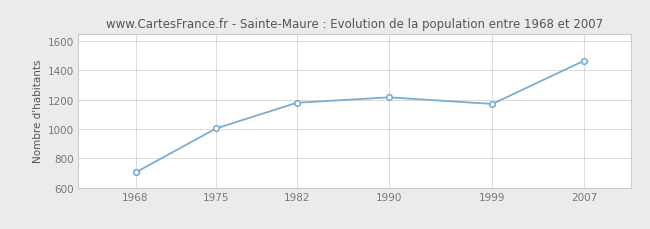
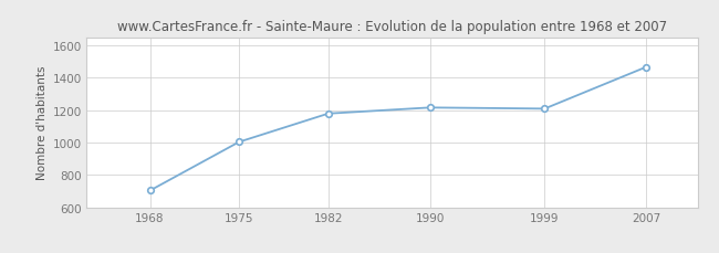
1999: 1170 -> 1210
